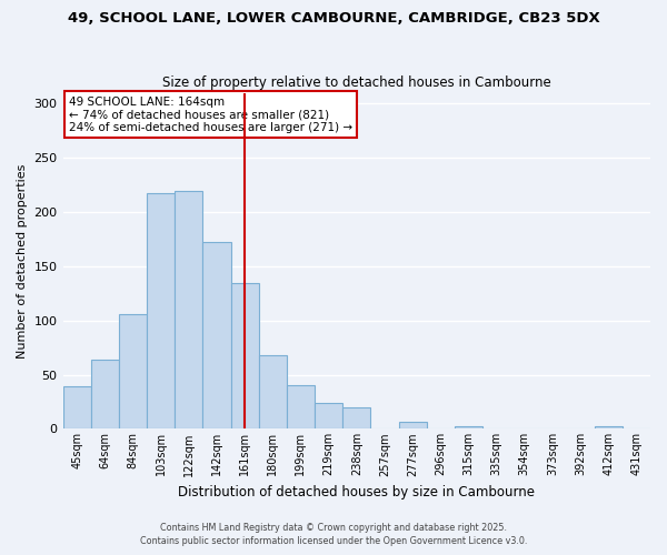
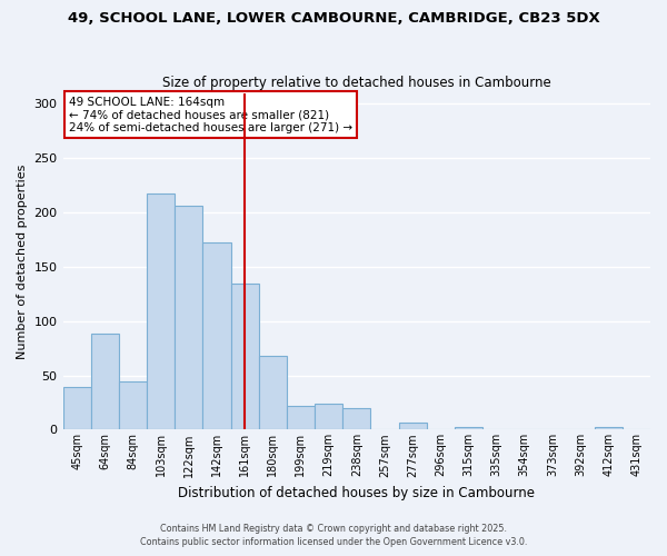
64sqm: 64 -> 88
84sqm: 106 -> 44
122sqm: 219 -> 206
199sqm: 40 -> 22
